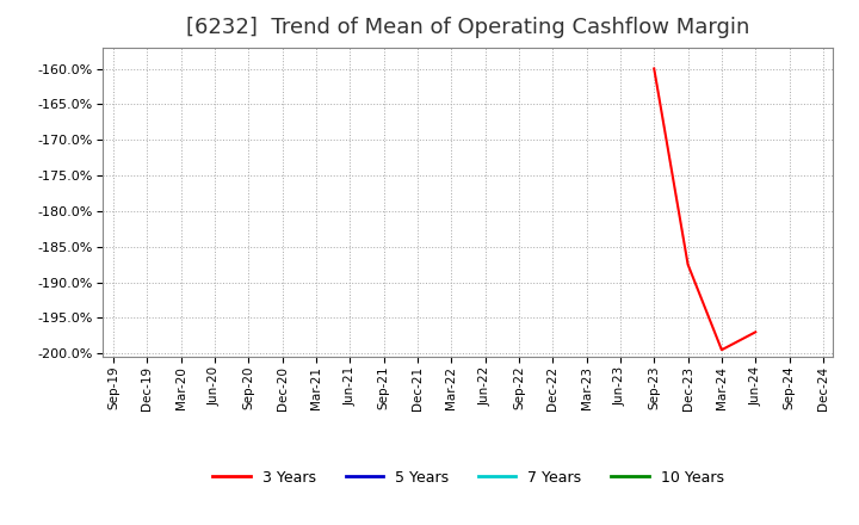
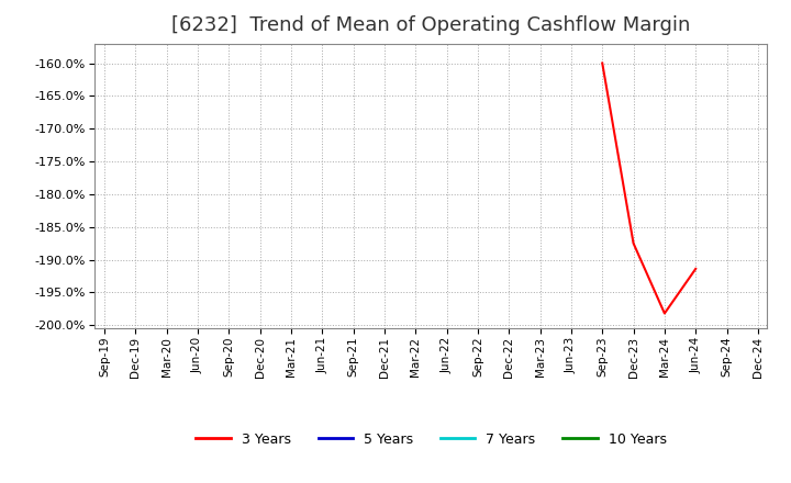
Mar-24: -199.5% -> -198.2%
Jun-24: -197.0% -> -191.4%
